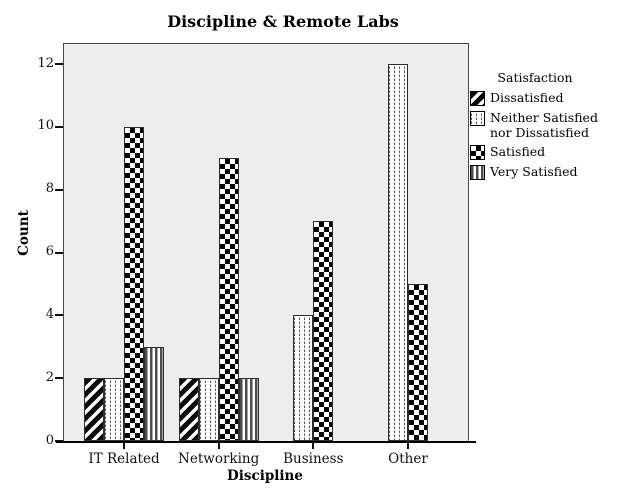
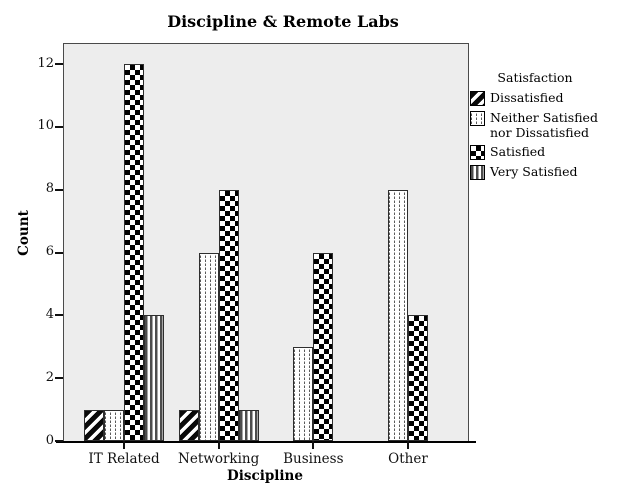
Dissatisfied/IT Related: 2 -> 1
Neither Satisfied nor Dissatisfied/IT Related: 2 -> 1
Satisfied/IT Related: 10 -> 12
Very Satisfied/IT Related: 3 -> 4
Dissatisfied/Networking: 2 -> 1
Neither Satisfied nor Dissatisfied/Networking: 2 -> 6
Satisfied/Networking: 9 -> 8
Very Satisfied/Networking: 2 -> 1
Neither Satisfied nor Dissatisfied/Business: 4 -> 3
Satisfied/Business: 7 -> 6
Neither Satisfied nor Dissatisfied/Other: 12 -> 8
Satisfied/Other: 5 -> 4
